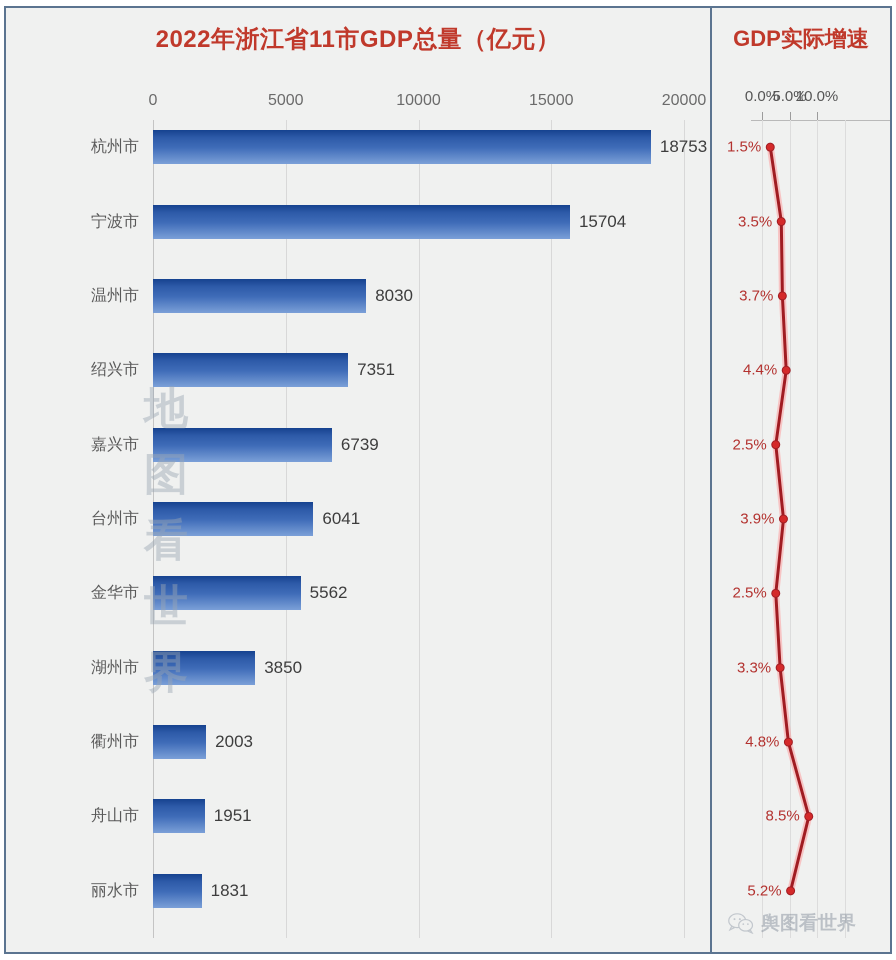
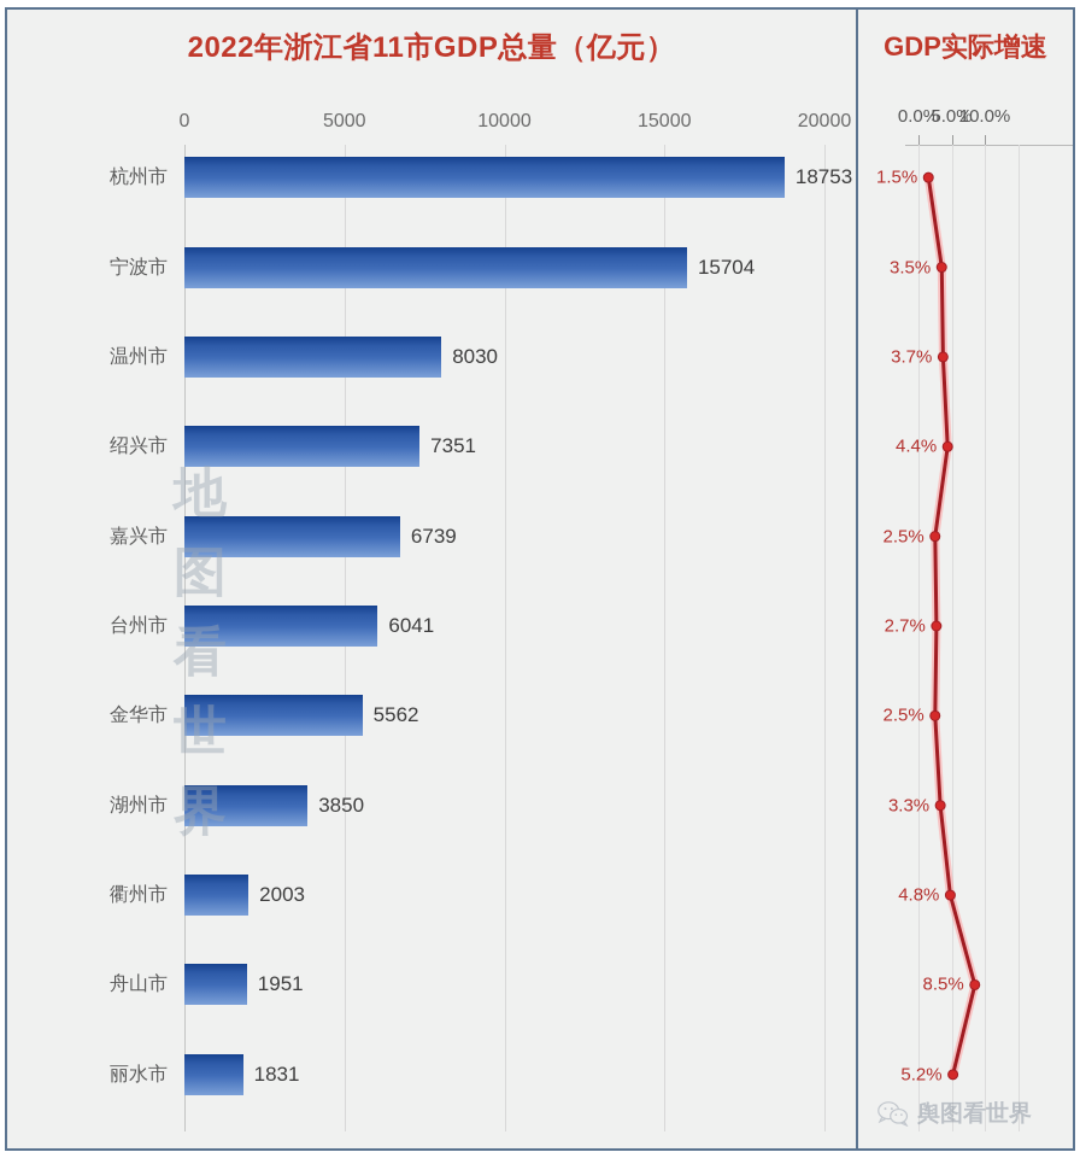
GDP实际增速/台州市: 3.9% -> 2.7%
